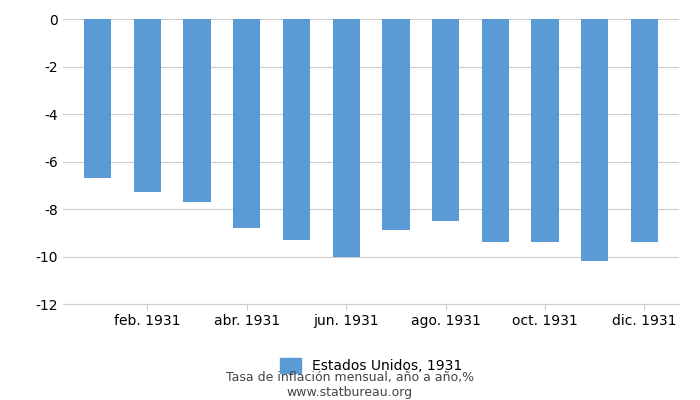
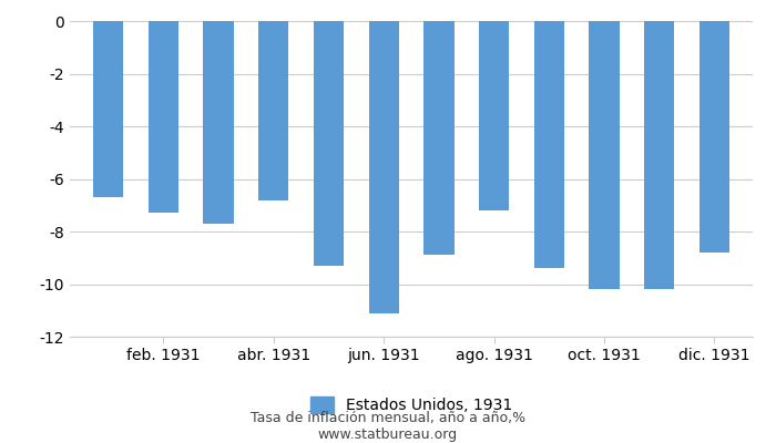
abr. 1931: -8.8 -> -6.8
jun. 1931: -10.0 -> -11.1
ago. 1931: -8.5 -> -7.2
oct. 1931: -9.4 -> -10.2
dic. 1931: -9.4 -> -8.8
